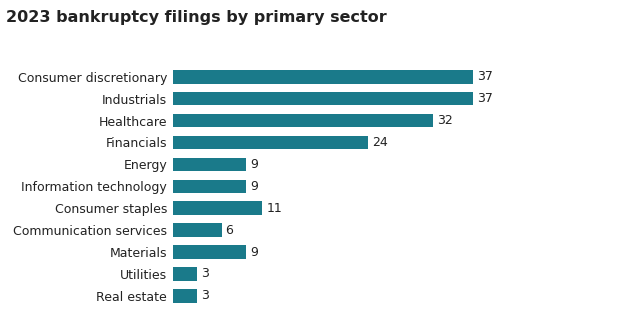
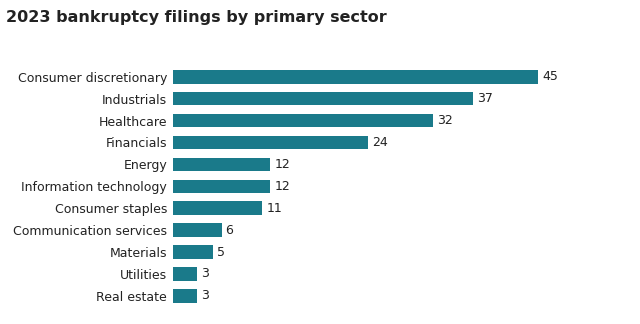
Consumer discretionary: 37 -> 45
Energy: 9 -> 12
Information technology: 9 -> 12
Materials: 9 -> 5
